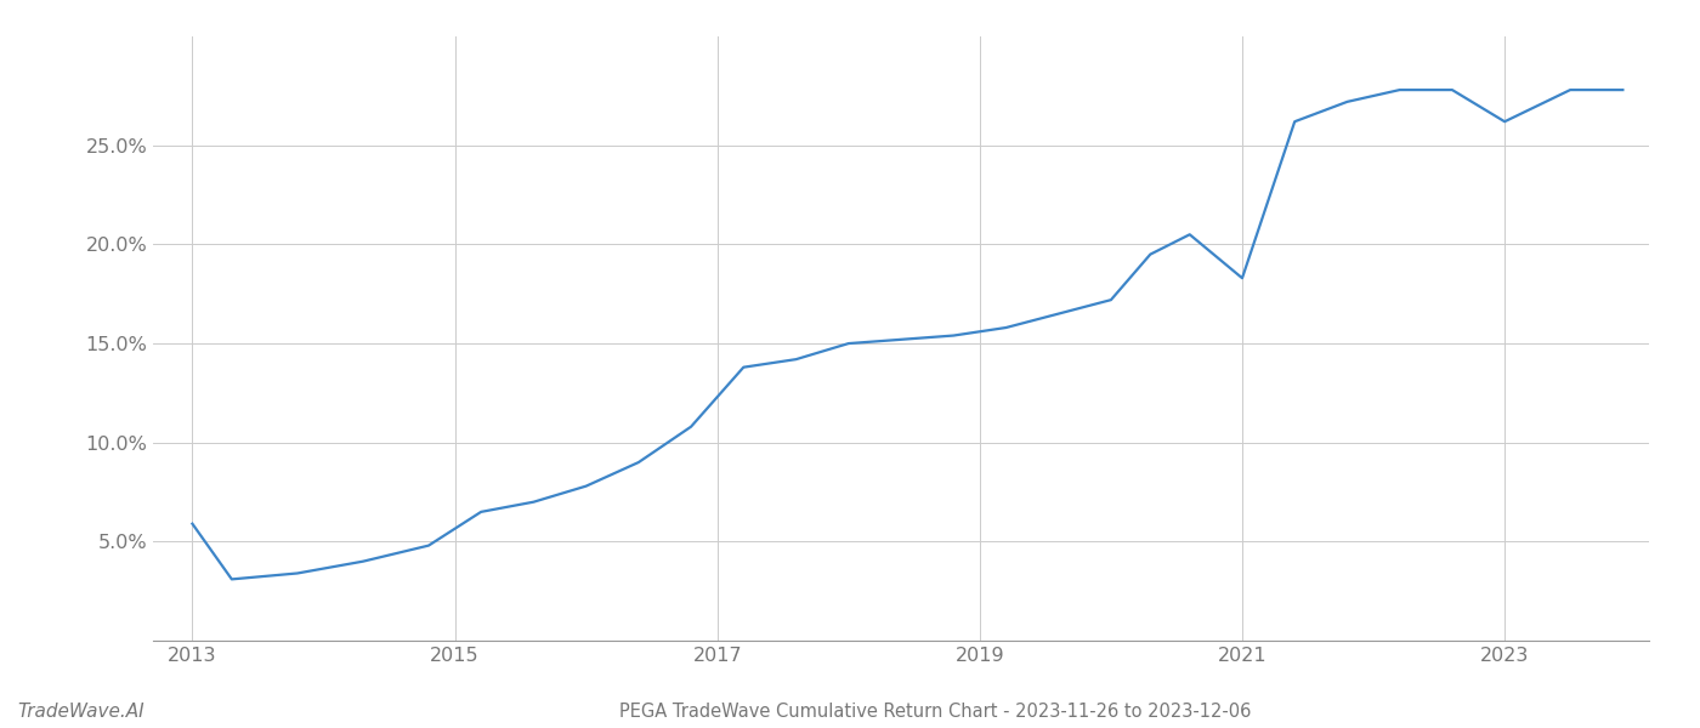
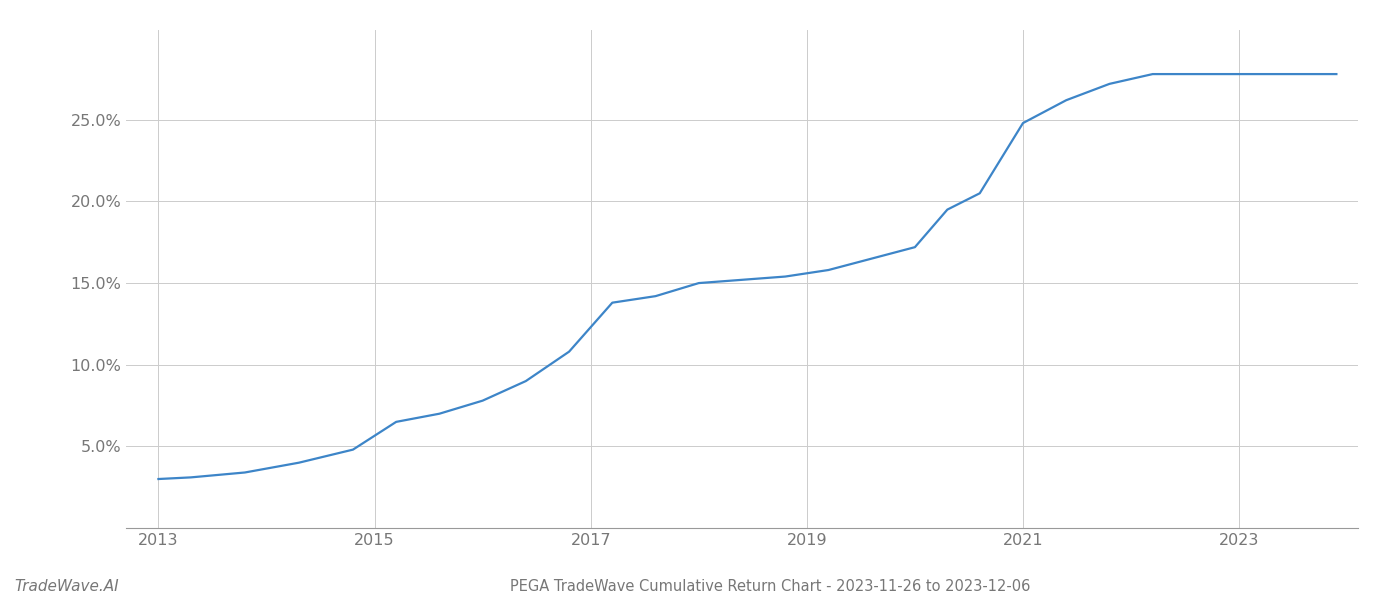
2013: 5.9% -> 3.0%
2021: 18.3% -> 24.8%
2023: 26.2% -> 27.8%
